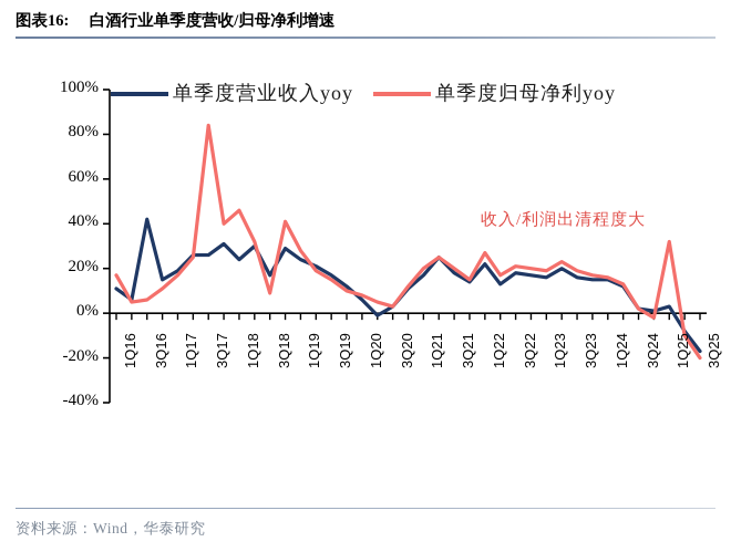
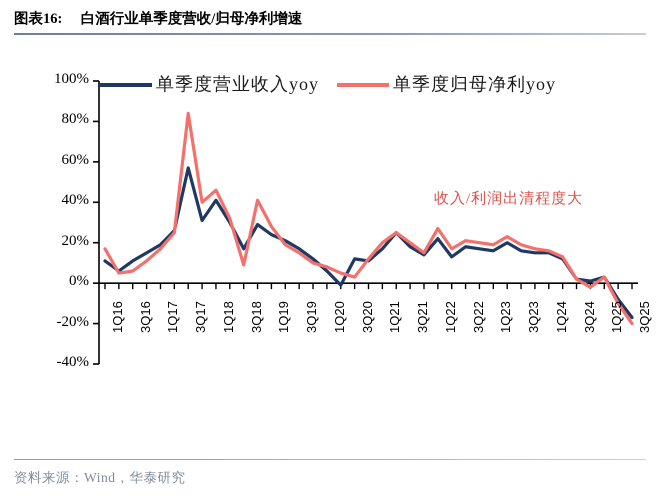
单季度营业收入yoy/3Q16: 42% -> 11%
单季度营业收入yoy/3Q17: 26% -> 57%
单季度营业收入yoy/1Q18: 24% -> 41%
单季度营业收入yoy/3Q20: 3% -> 12%
单季度归母净利yoy/1Q25: 32% -> 3%
